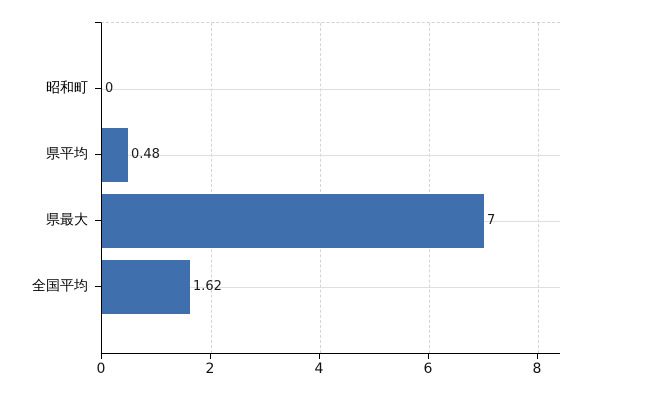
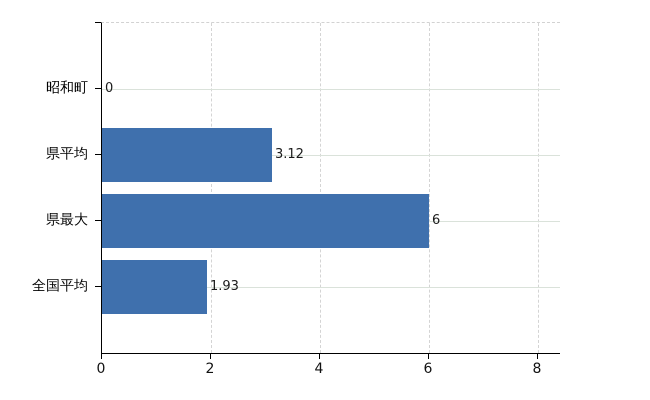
県平均: 0.48 -> 3.12
県最大: 7 -> 6
全国平均: 1.62 -> 1.93
